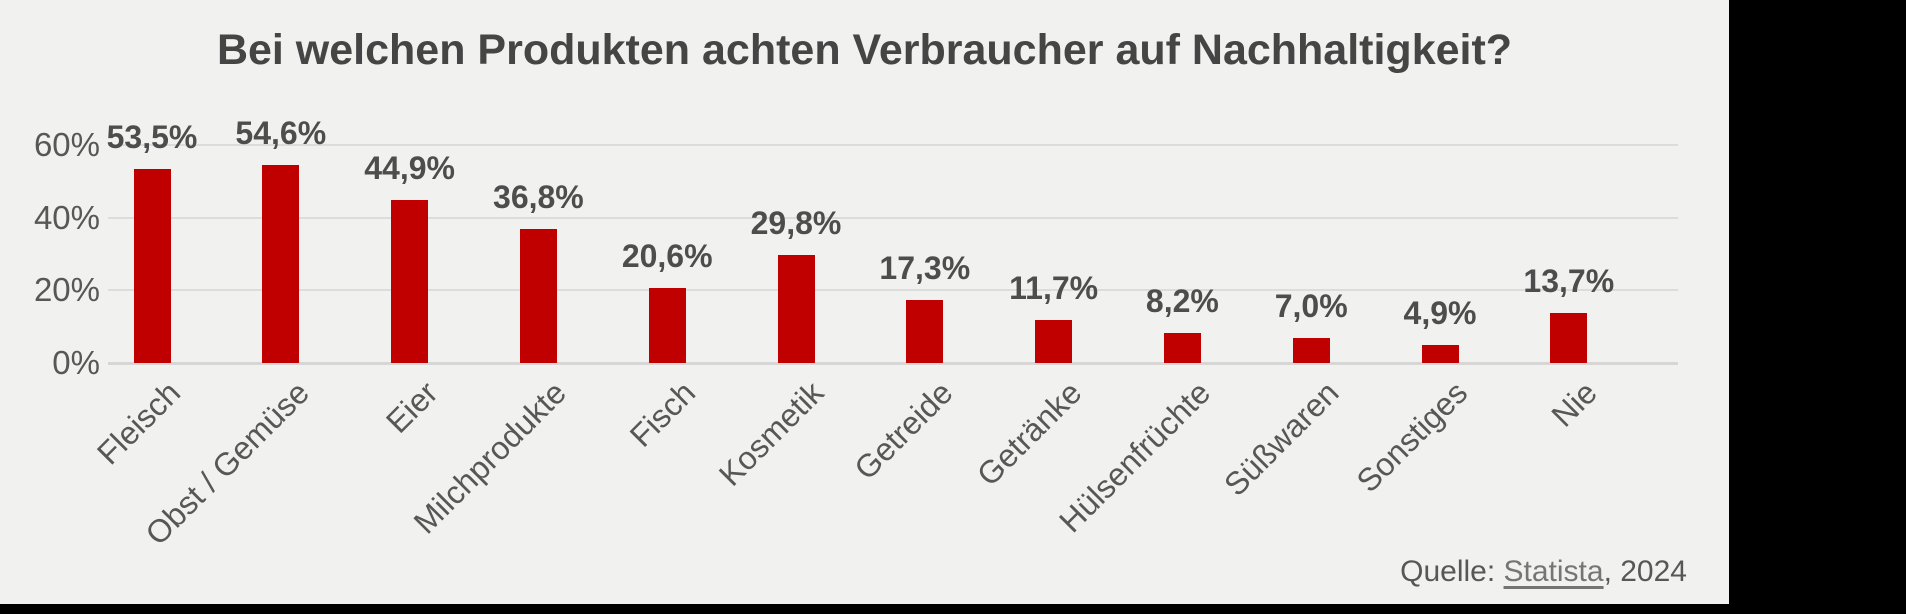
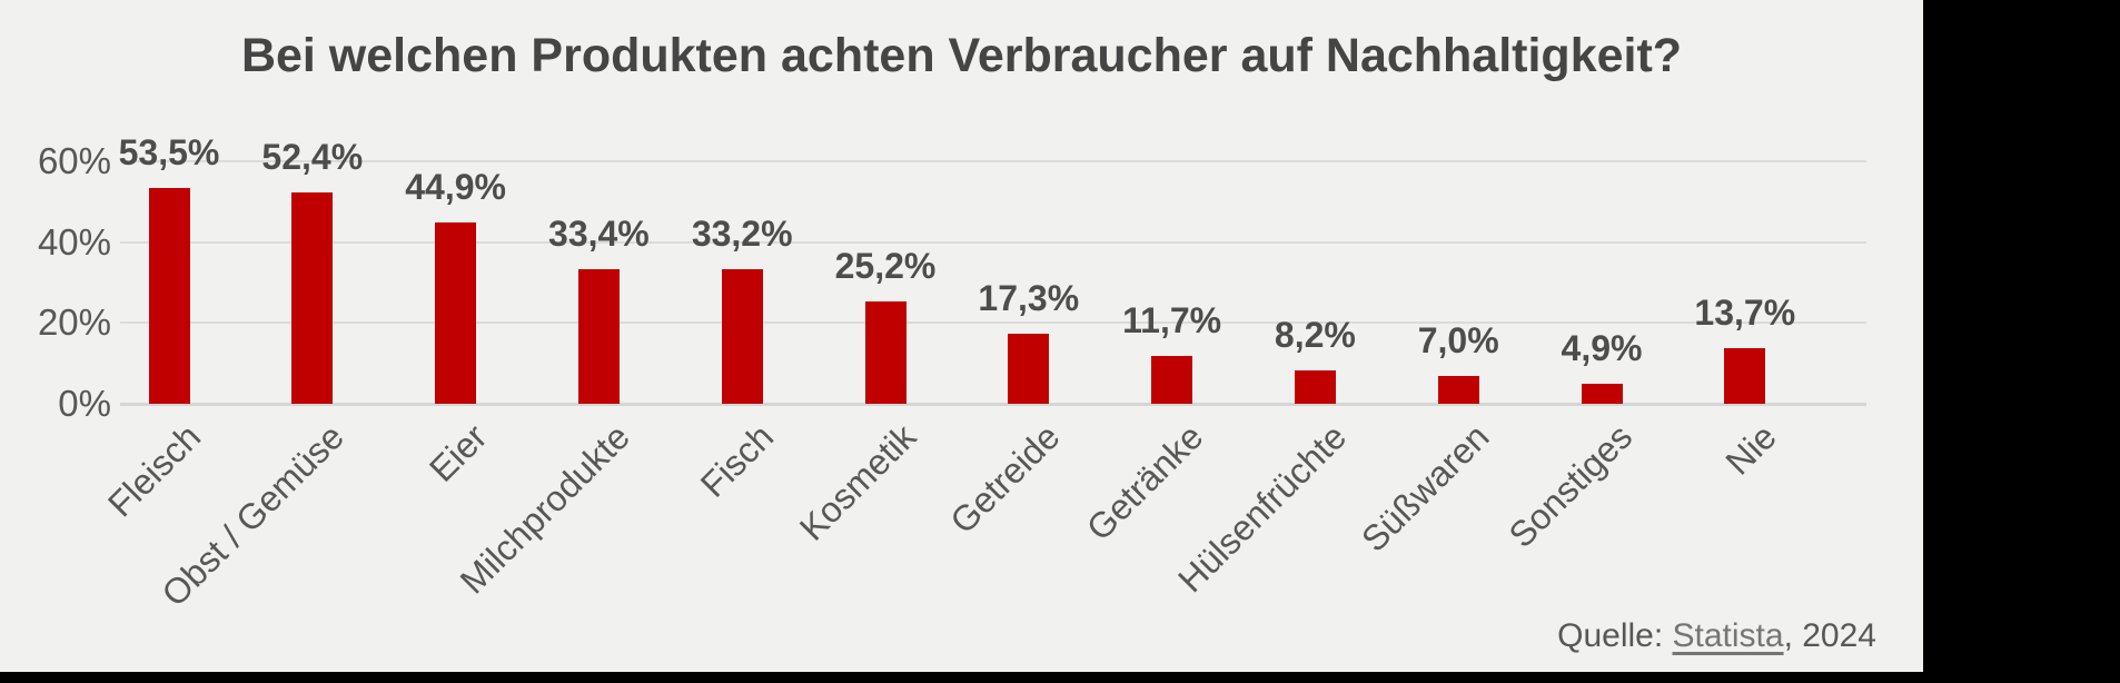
Obst / Gemüse: 54,6% -> 52,4%
Milchprodukte: 36,8% -> 33,4%
Fisch: 20,6% -> 33,2%
Kosmetik: 29,8% -> 25,2%
